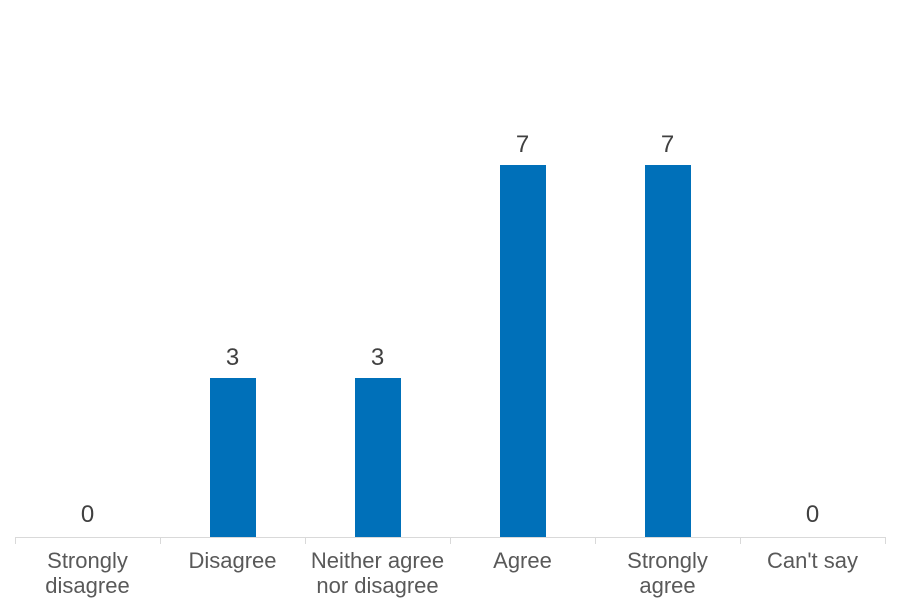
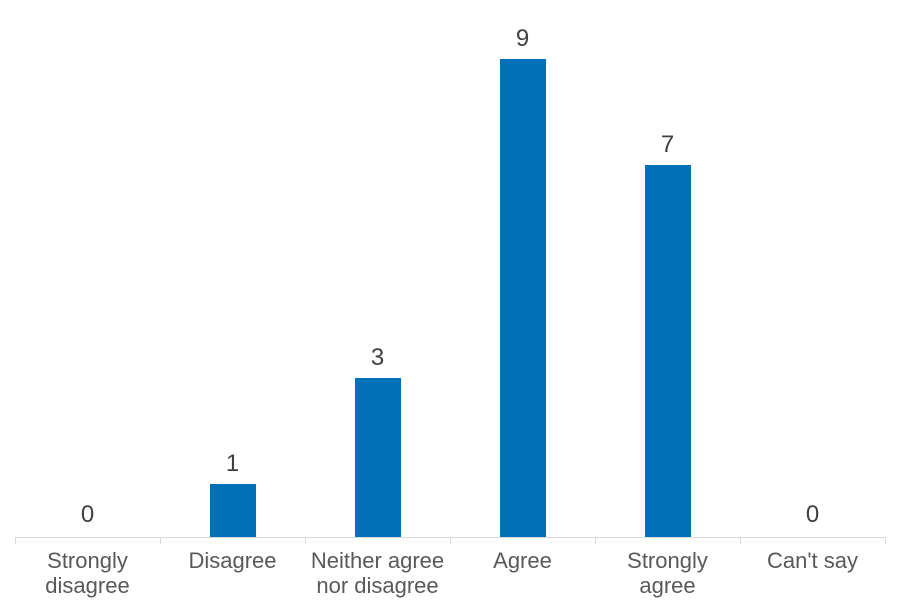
Disagree: 3 -> 1
Agree: 7 -> 9
